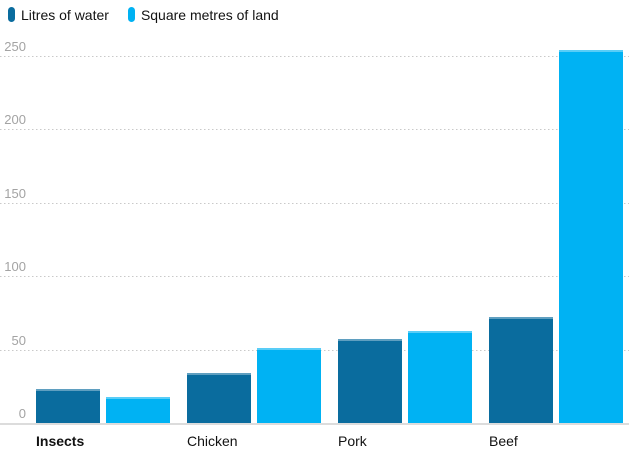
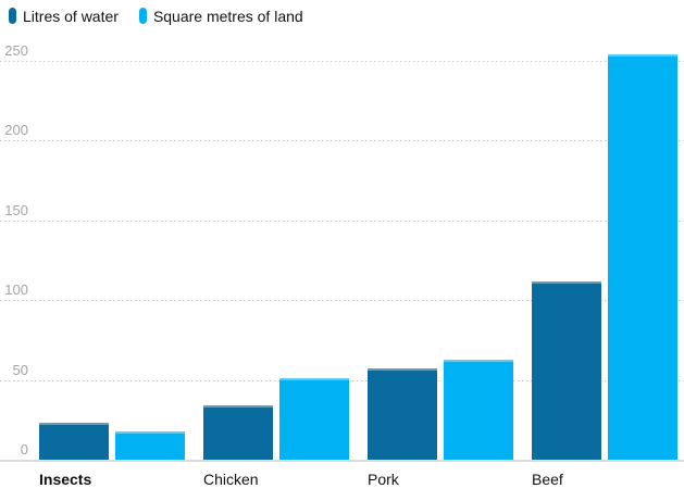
Litres of water/Beef: 72 -> 112
